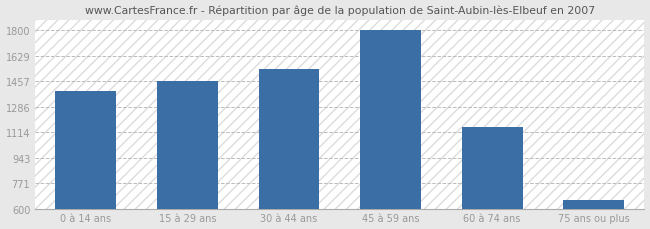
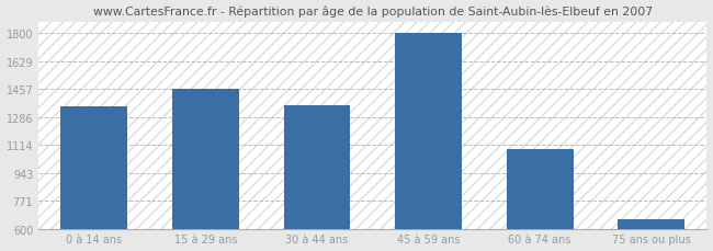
0 à 14 ans: 1390 -> 1350
30 à 44 ans: 1540 -> 1360
60 à 74 ans: 1150 -> 1090
